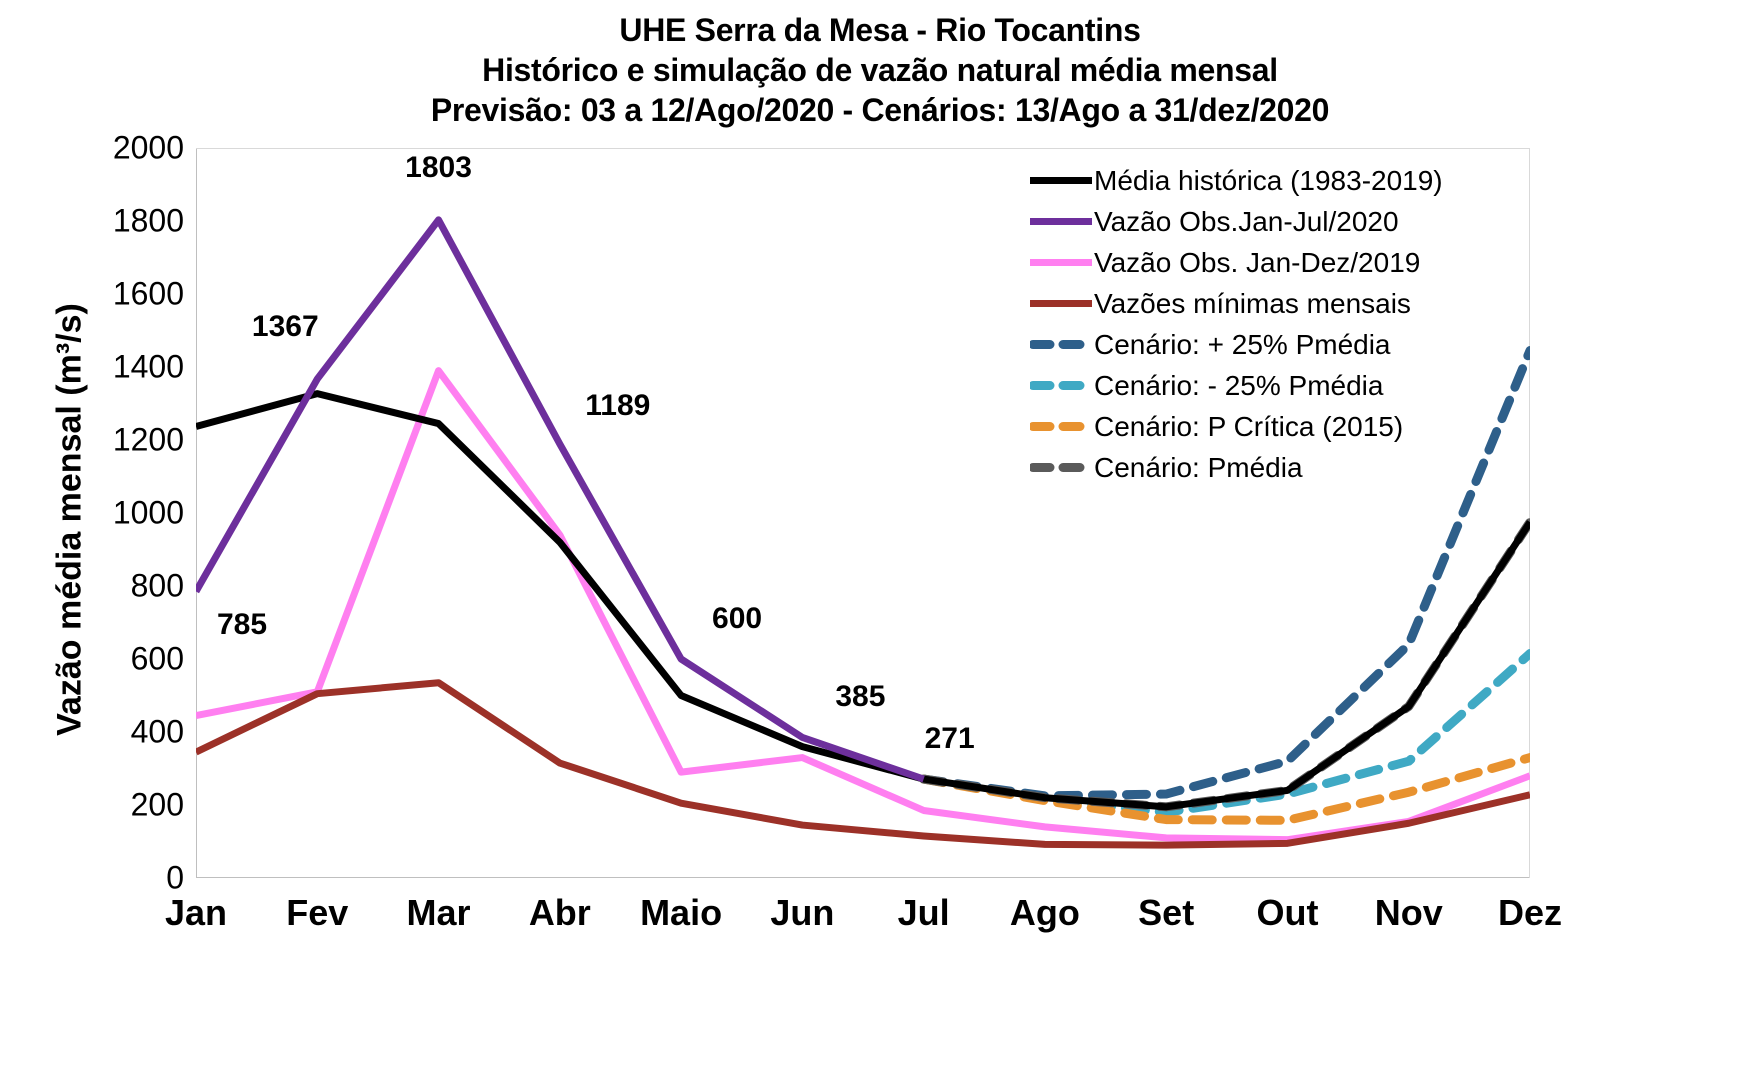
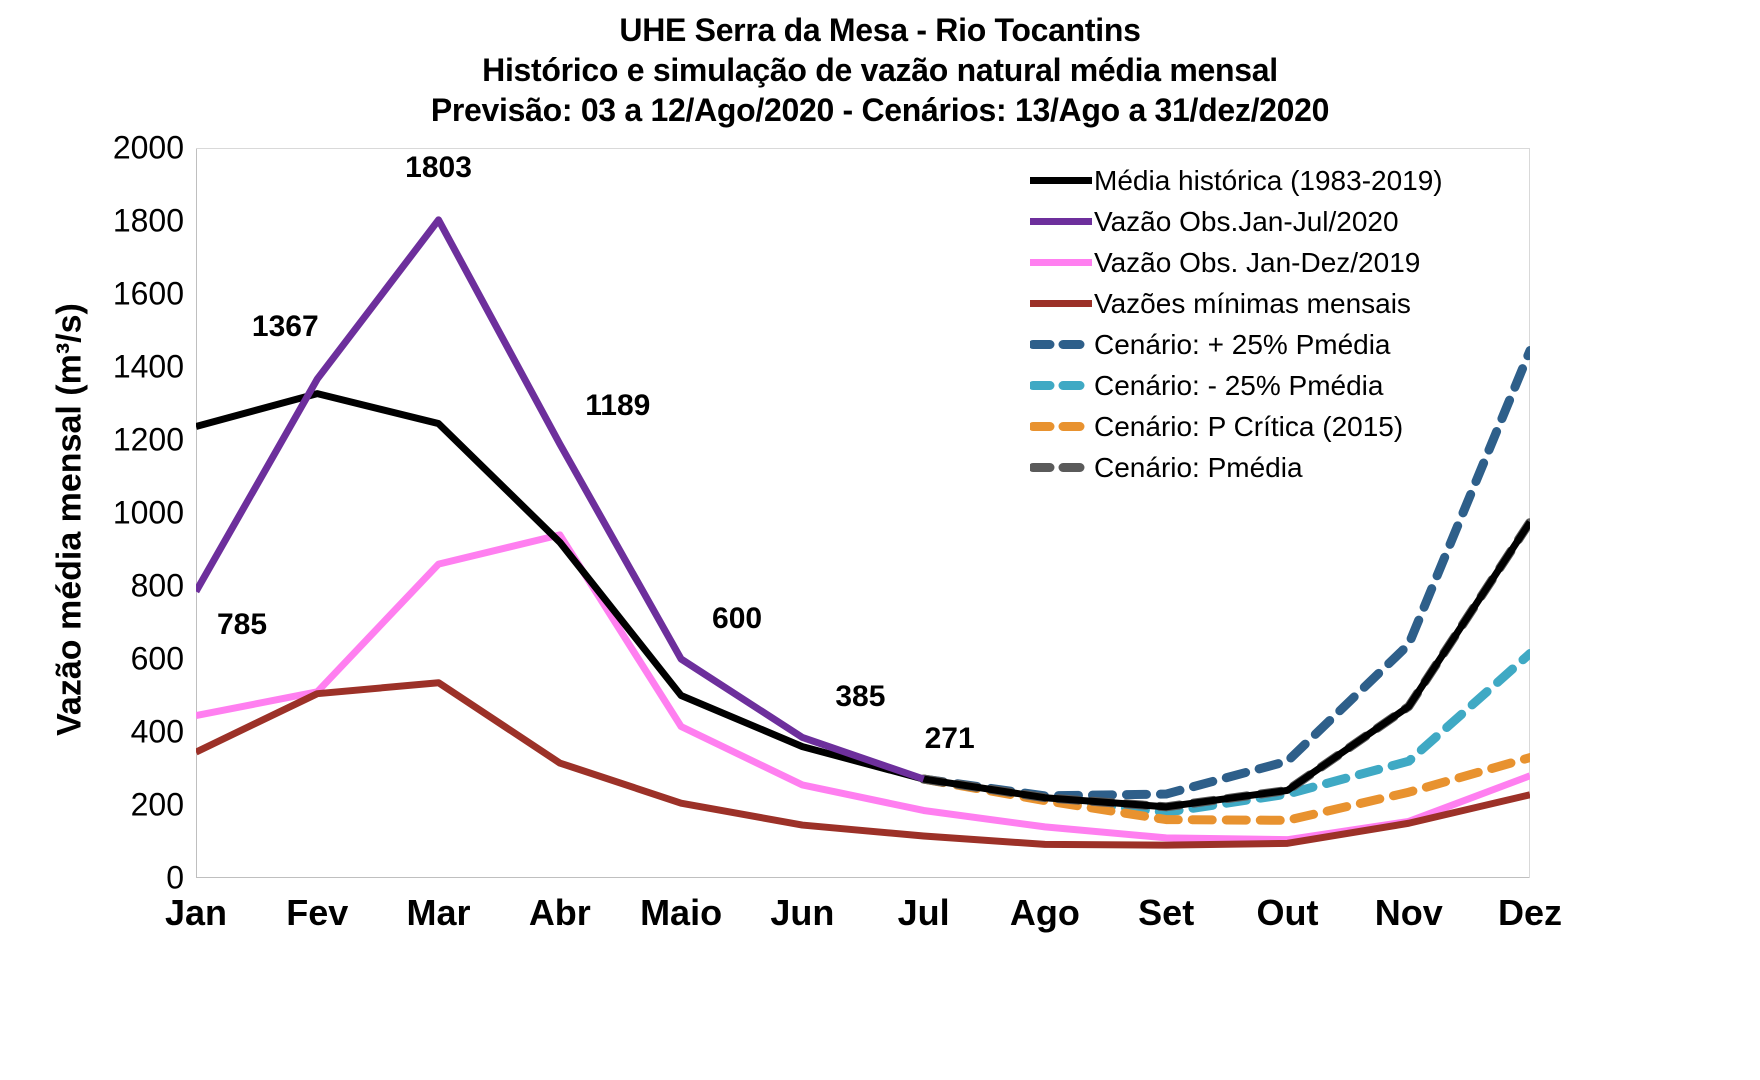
Vazão Obs. Jan-Dez/2019/Mar: 1390 -> 860
Vazão Obs. Jan-Dez/2019/Maio: 290 -> 420
Vazão Obs. Jan-Dez/2019/Jun: 330 -> 260
